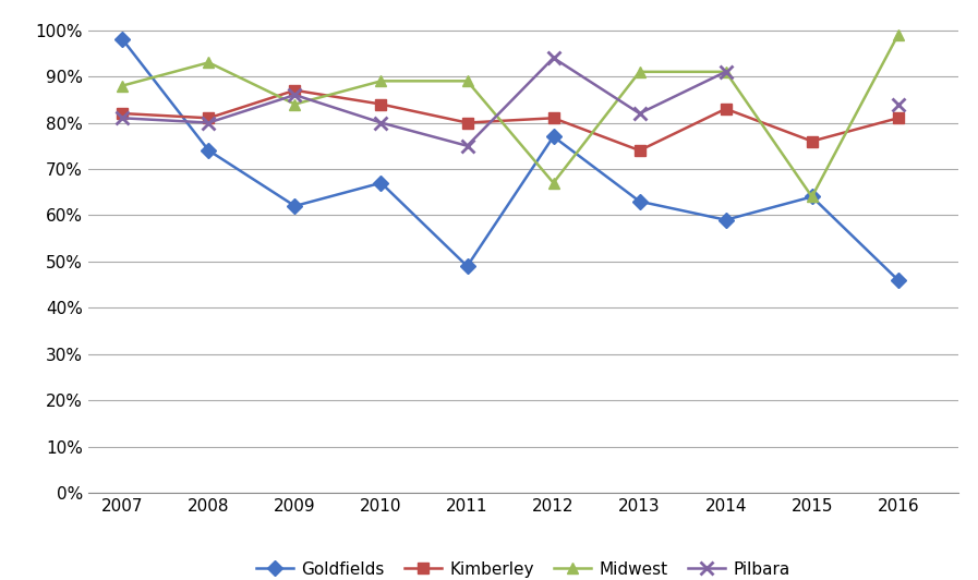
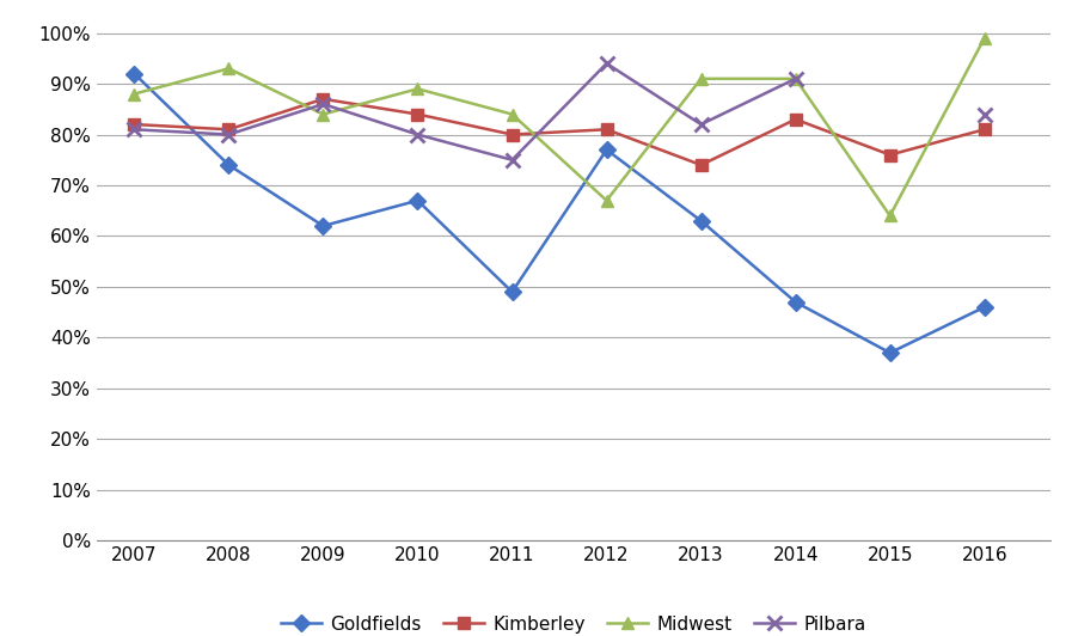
Goldfields/2007: 98% -> 92%
Midwest/2011: 89% -> 84%
Goldfields/2014: 59% -> 47%
Goldfields/2015: 64% -> 37%
